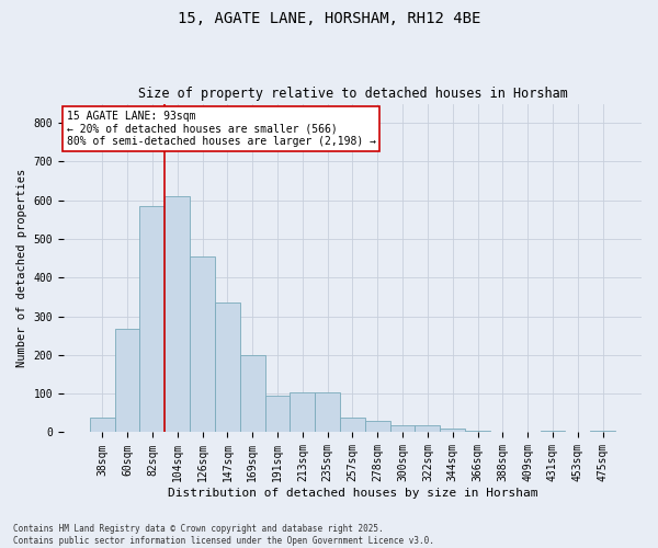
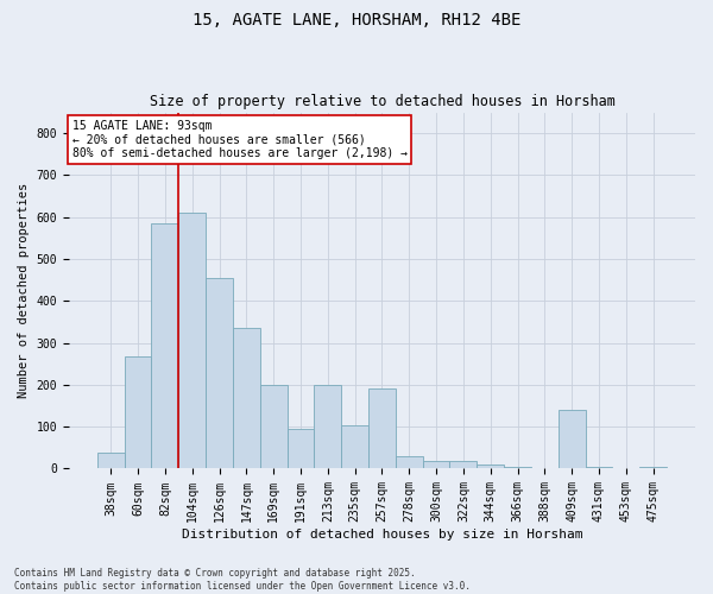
213sqm: 103 -> 200
257sqm: 37 -> 190
409sqm: 1 -> 140
